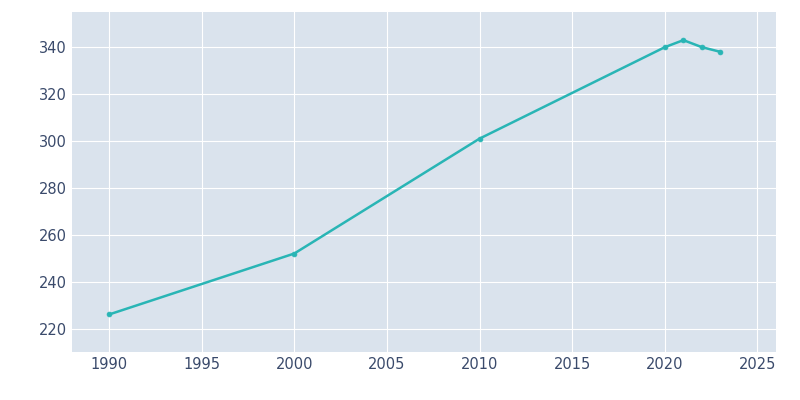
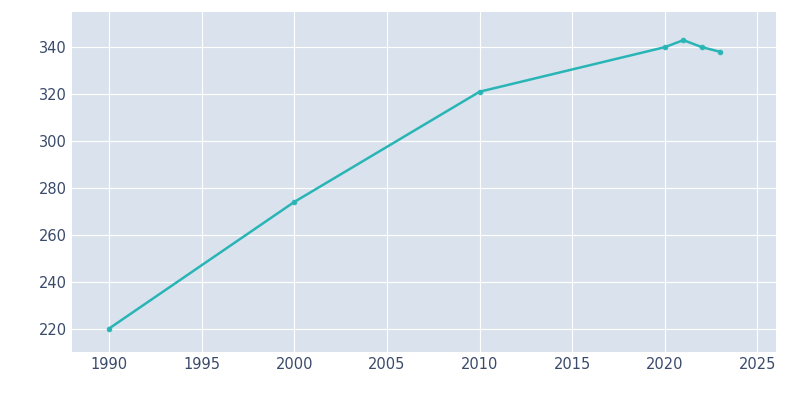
1990: 226 -> 220
2000: 252 -> 274
2010: 301 -> 321
